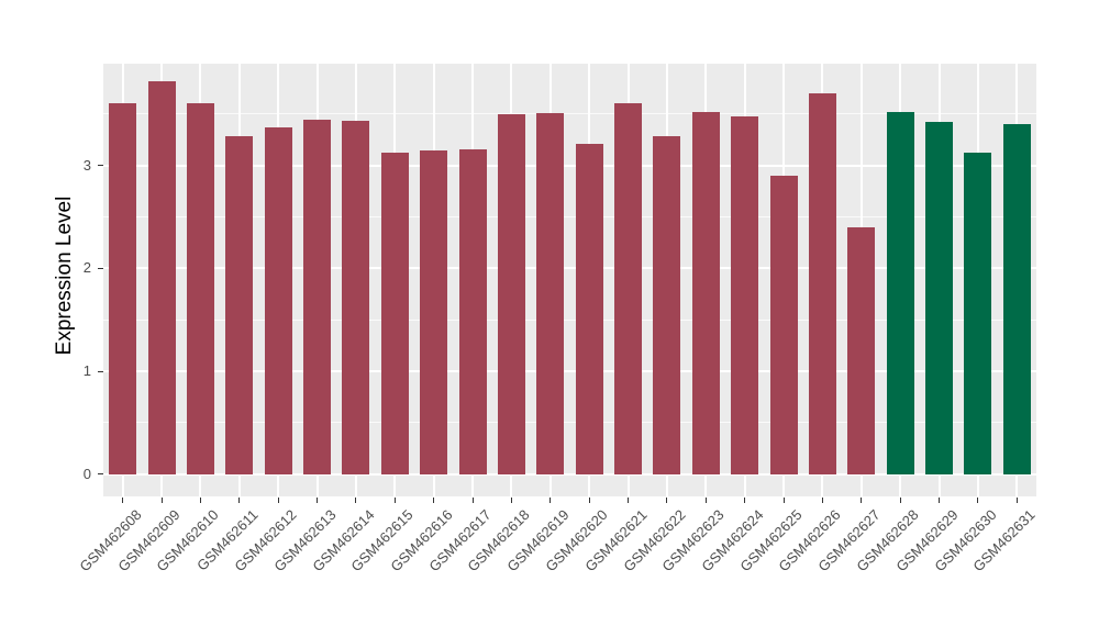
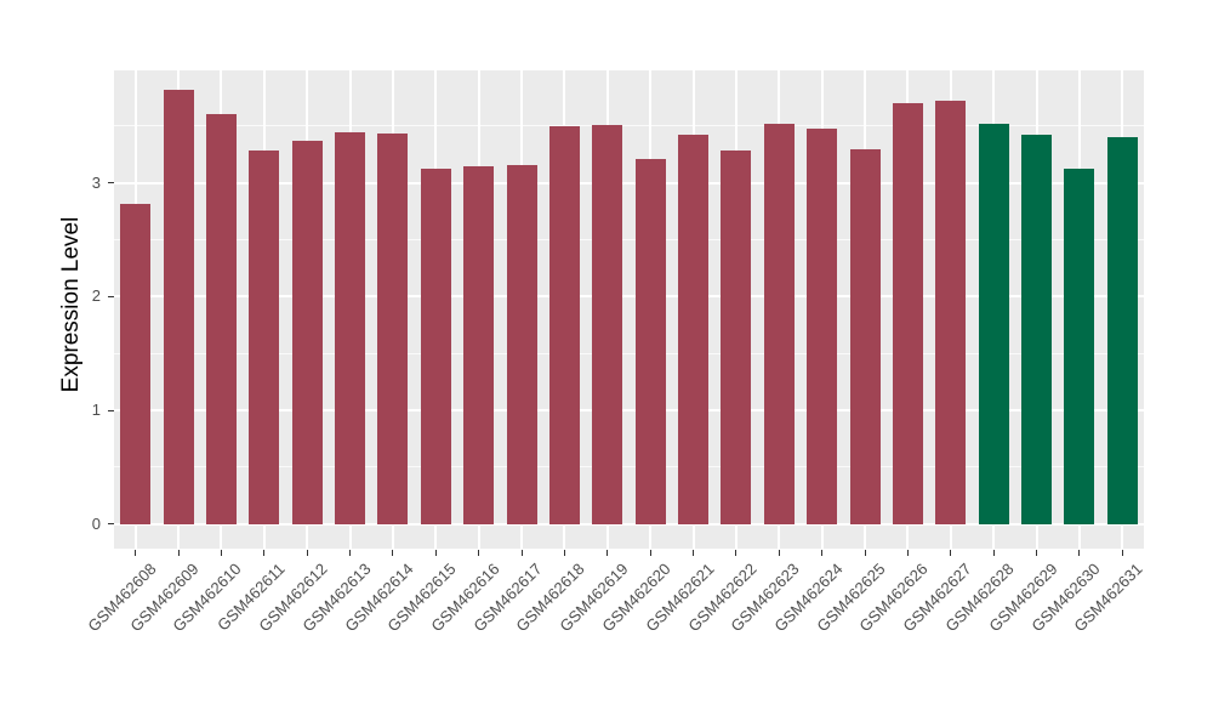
GSM462608: 3.6 -> 2.8
GSM462621: 3.6 -> 3.4
GSM462625: 2.9 -> 3.3
GSM462627: 2.4 -> 3.7
